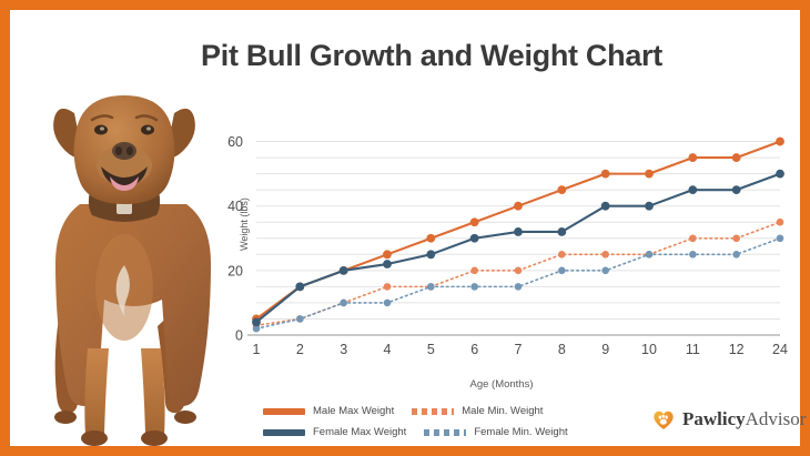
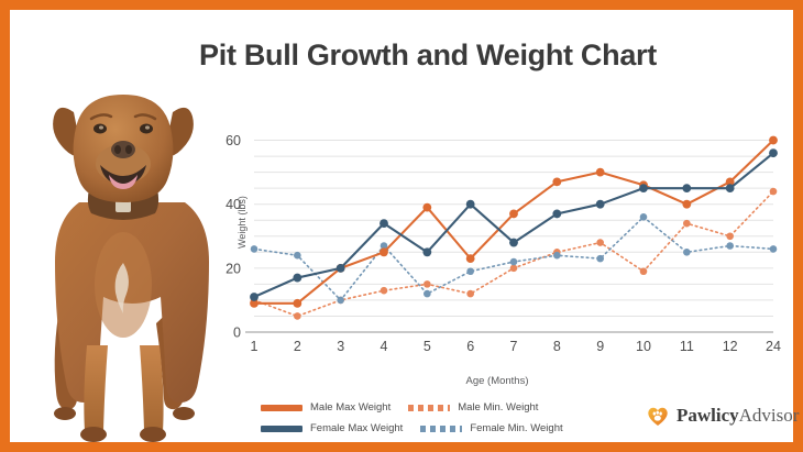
Male Max Weight/1: 5 -> 9
Female Max Weight/1: 4 -> 11
Male Min. Weight/1: 3 -> 10
Female Min. Weight/1: 2 -> 26
Male Max Weight/2: 15 -> 9
Female Max Weight/2: 15 -> 17
Female Min. Weight/2: 5 -> 24
Female Max Weight/4: 22 -> 34
Male Min. Weight/4: 15 -> 13
Female Min. Weight/4: 10 -> 27
Male Max Weight/5: 30 -> 39
Female Min. Weight/5: 15 -> 12
Male Max Weight/6: 35 -> 23
Female Max Weight/6: 30 -> 40
Male Min. Weight/6: 20 -> 12
Female Min. Weight/6: 15 -> 19
Male Max Weight/7: 40 -> 37
Female Max Weight/7: 32 -> 28
Female Min. Weight/7: 15 -> 22
Male Max Weight/8: 45 -> 47
Female Max Weight/8: 32 -> 37
Female Min. Weight/8: 20 -> 24
Male Min. Weight/9: 25 -> 28
Female Min. Weight/9: 20 -> 23
Male Max Weight/10: 50 -> 46
Female Max Weight/10: 40 -> 45
Male Min. Weight/10: 25 -> 19
Female Min. Weight/10: 25 -> 36
Male Max Weight/11: 55 -> 40
Male Min. Weight/11: 30 -> 34
Male Max Weight/12: 55 -> 47
Female Min. Weight/12: 25 -> 27
Female Max Weight/24: 50 -> 56
Male Min. Weight/24: 35 -> 44
Female Min. Weight/24: 30 -> 26
